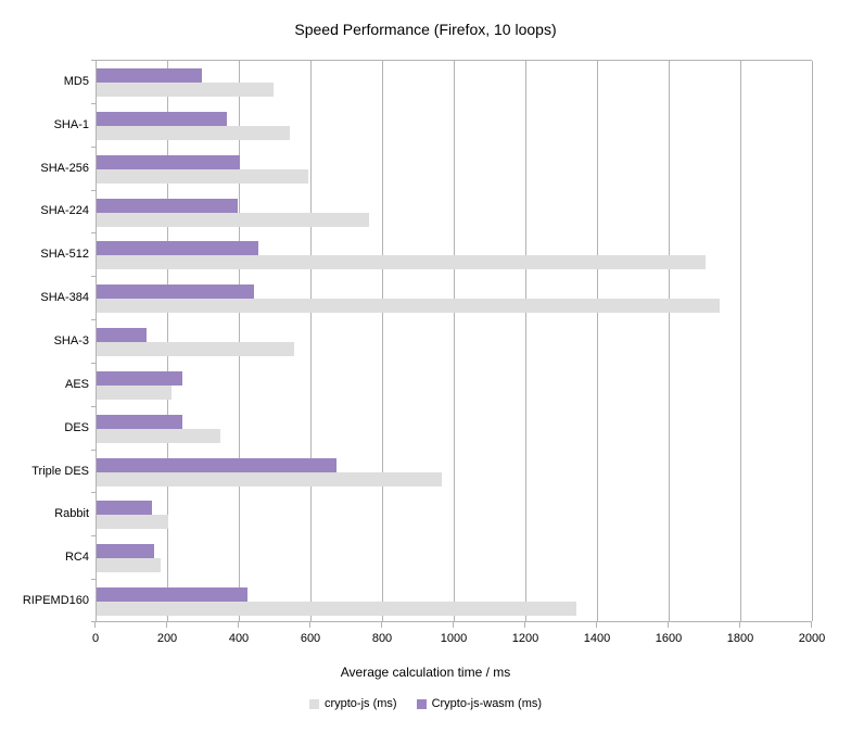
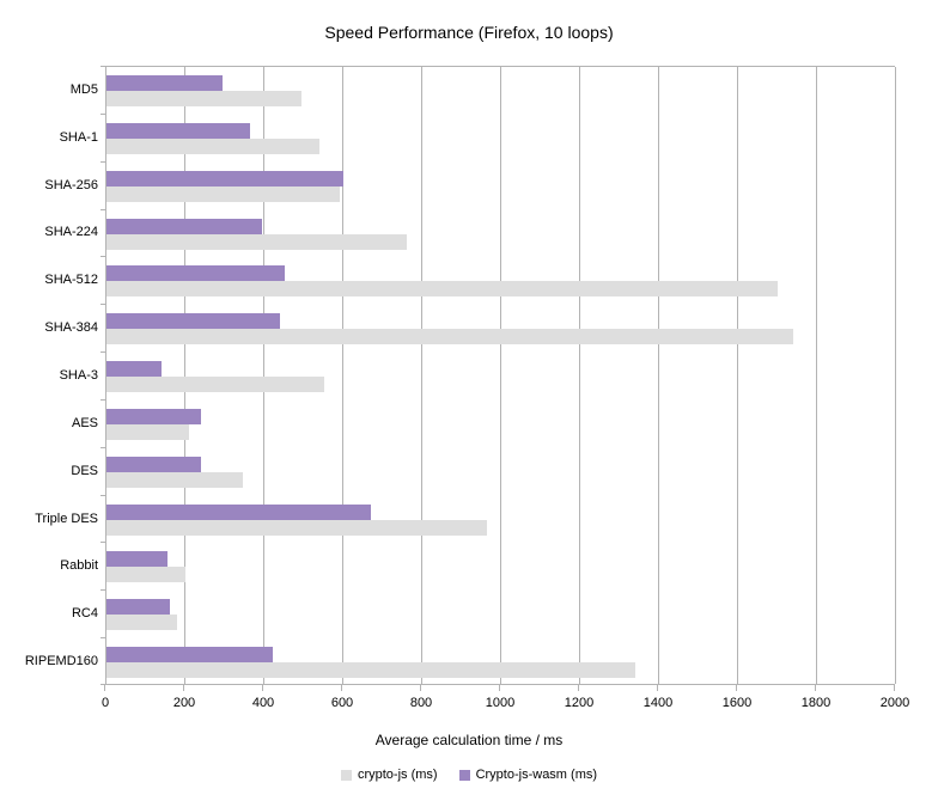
Crypto-js-wasm (ms)/SHA-256: 400 -> 600
